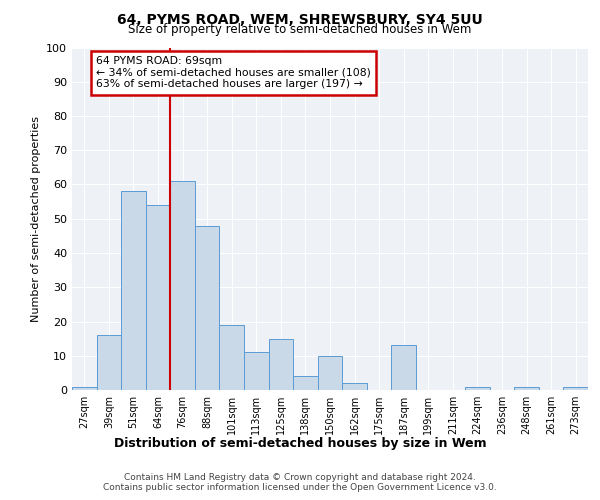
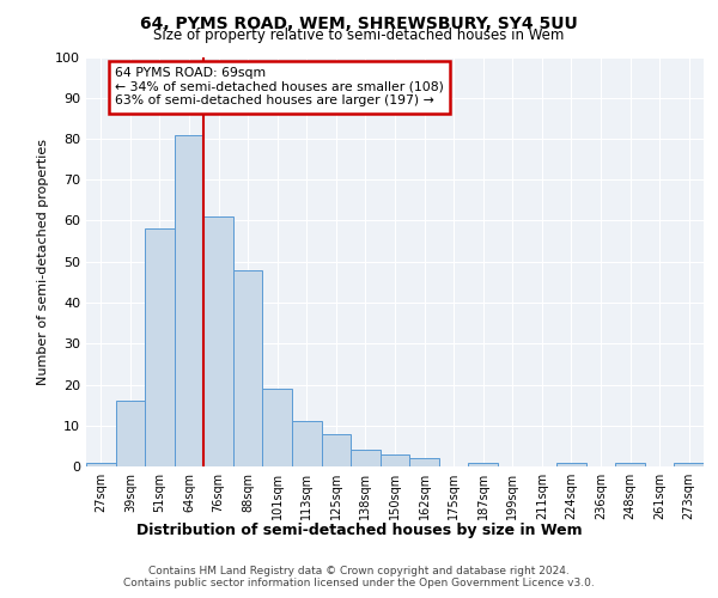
64sqm: 54 -> 81
125sqm: 15 -> 8
150sqm: 10 -> 3
187sqm: 13 -> 1
